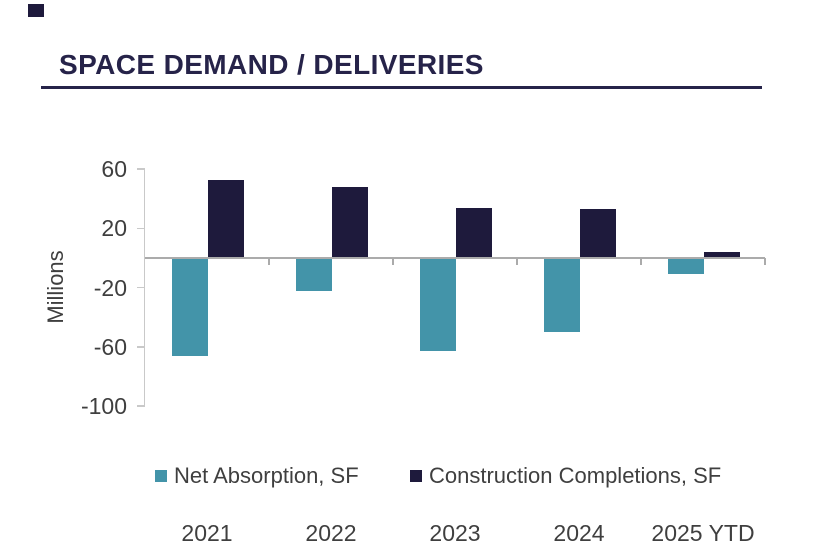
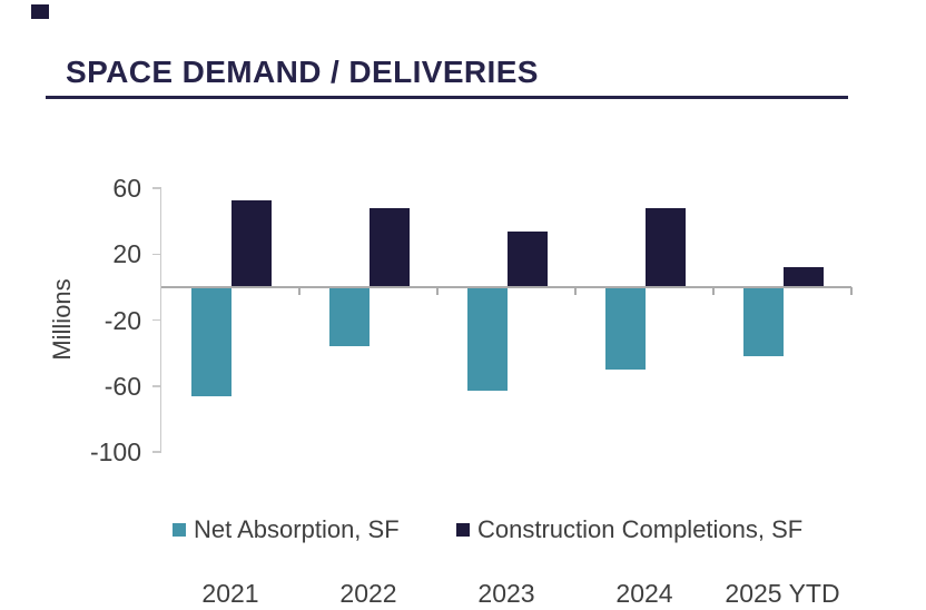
Net Absorption, SF/2022: -22 -> -36
Construction Completions, SF/2024: 33 -> 48
Net Absorption, SF/2025 YTD: -11 -> -42
Construction Completions, SF/2025 YTD: 4 -> 12
